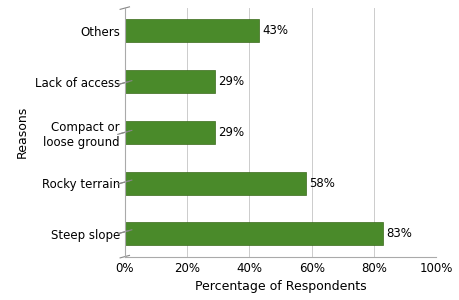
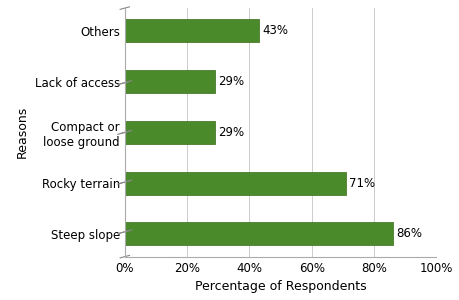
Rocky terrain: 58% -> 71%
Steep slope: 83% -> 86%
